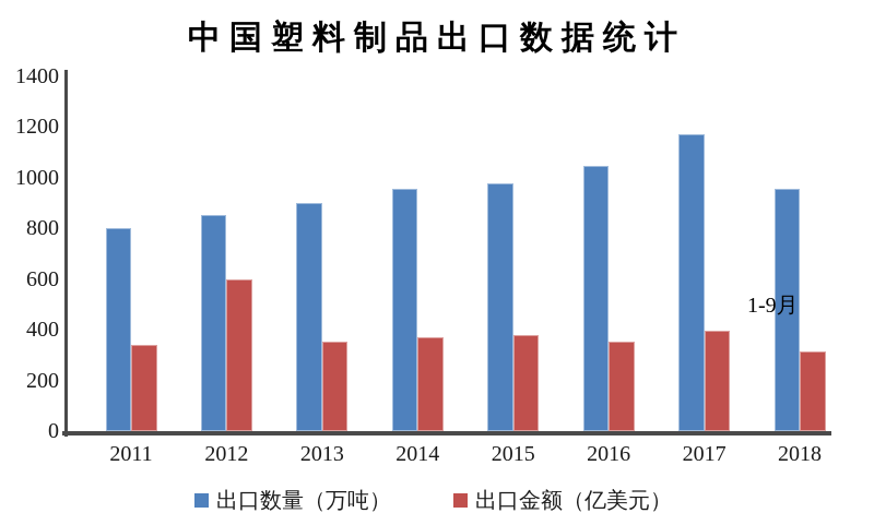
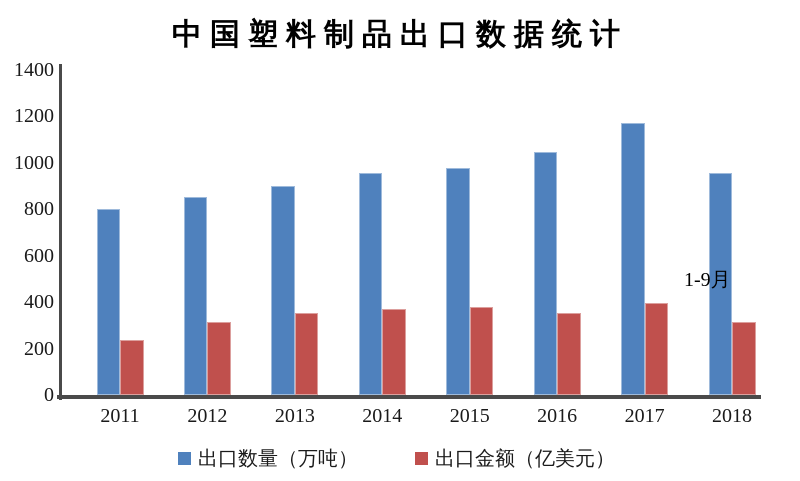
出口金额（亿美元）/2011: 340 -> 240
出口金额（亿美元）/2012: 600 -> 320
